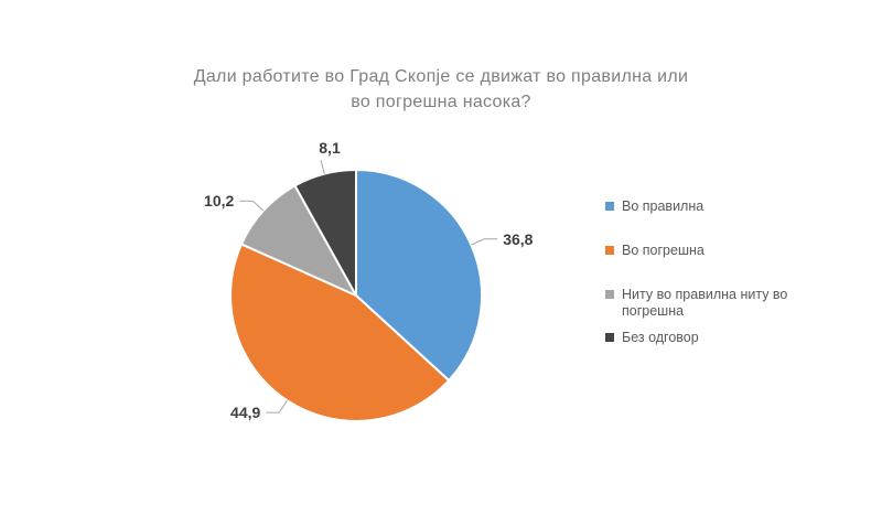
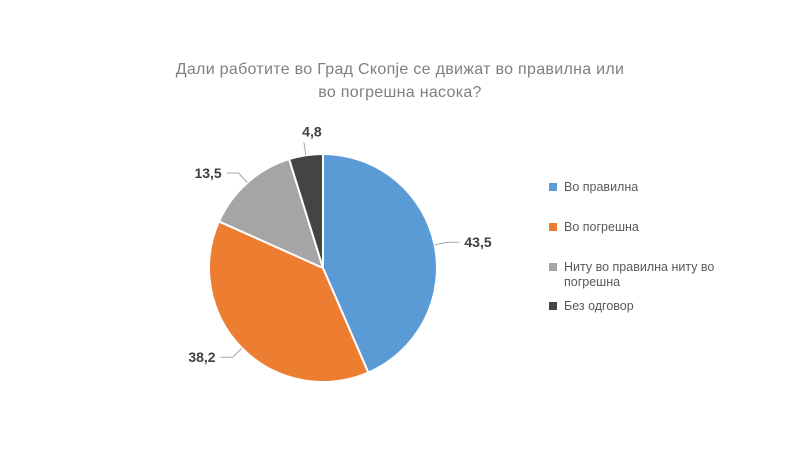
Во правилна: 36,8 -> 43,5
Во погрешна: 44,9 -> 38,2
Ниту во правилна ниту во погрешна: 10,2 -> 13,5
Без одговор: 8,1 -> 4,8
